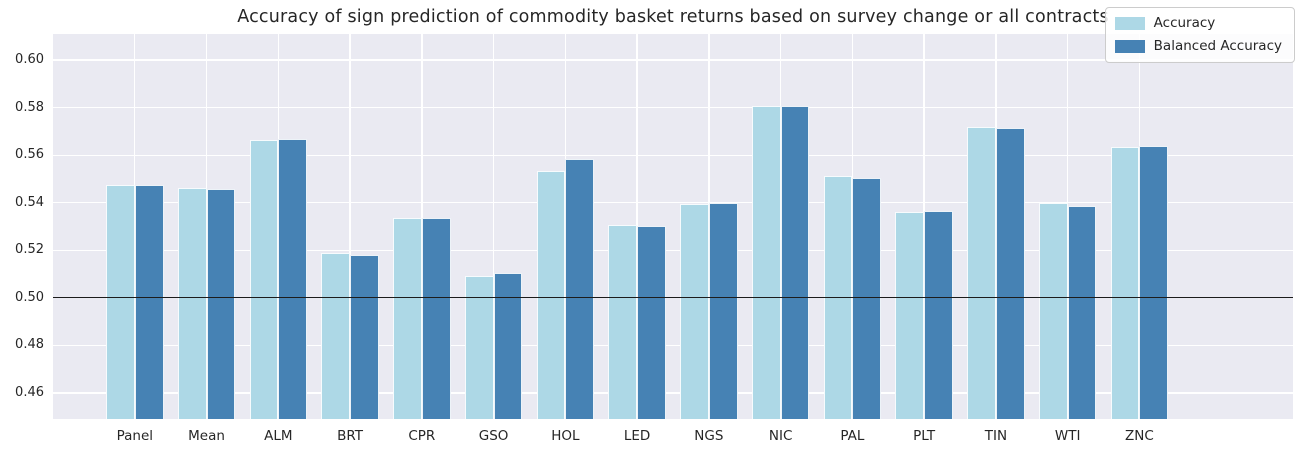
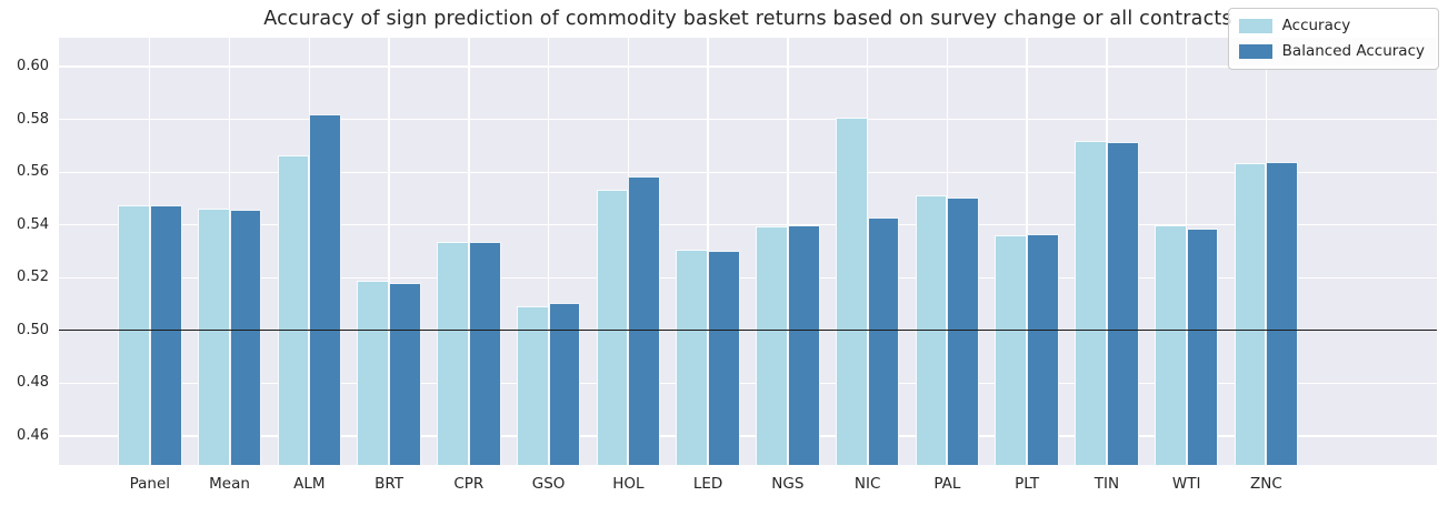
Balanced Accuracy/ALM: 0.567 -> 0.582
Balanced Accuracy/NIC: 0.581 -> 0.543
